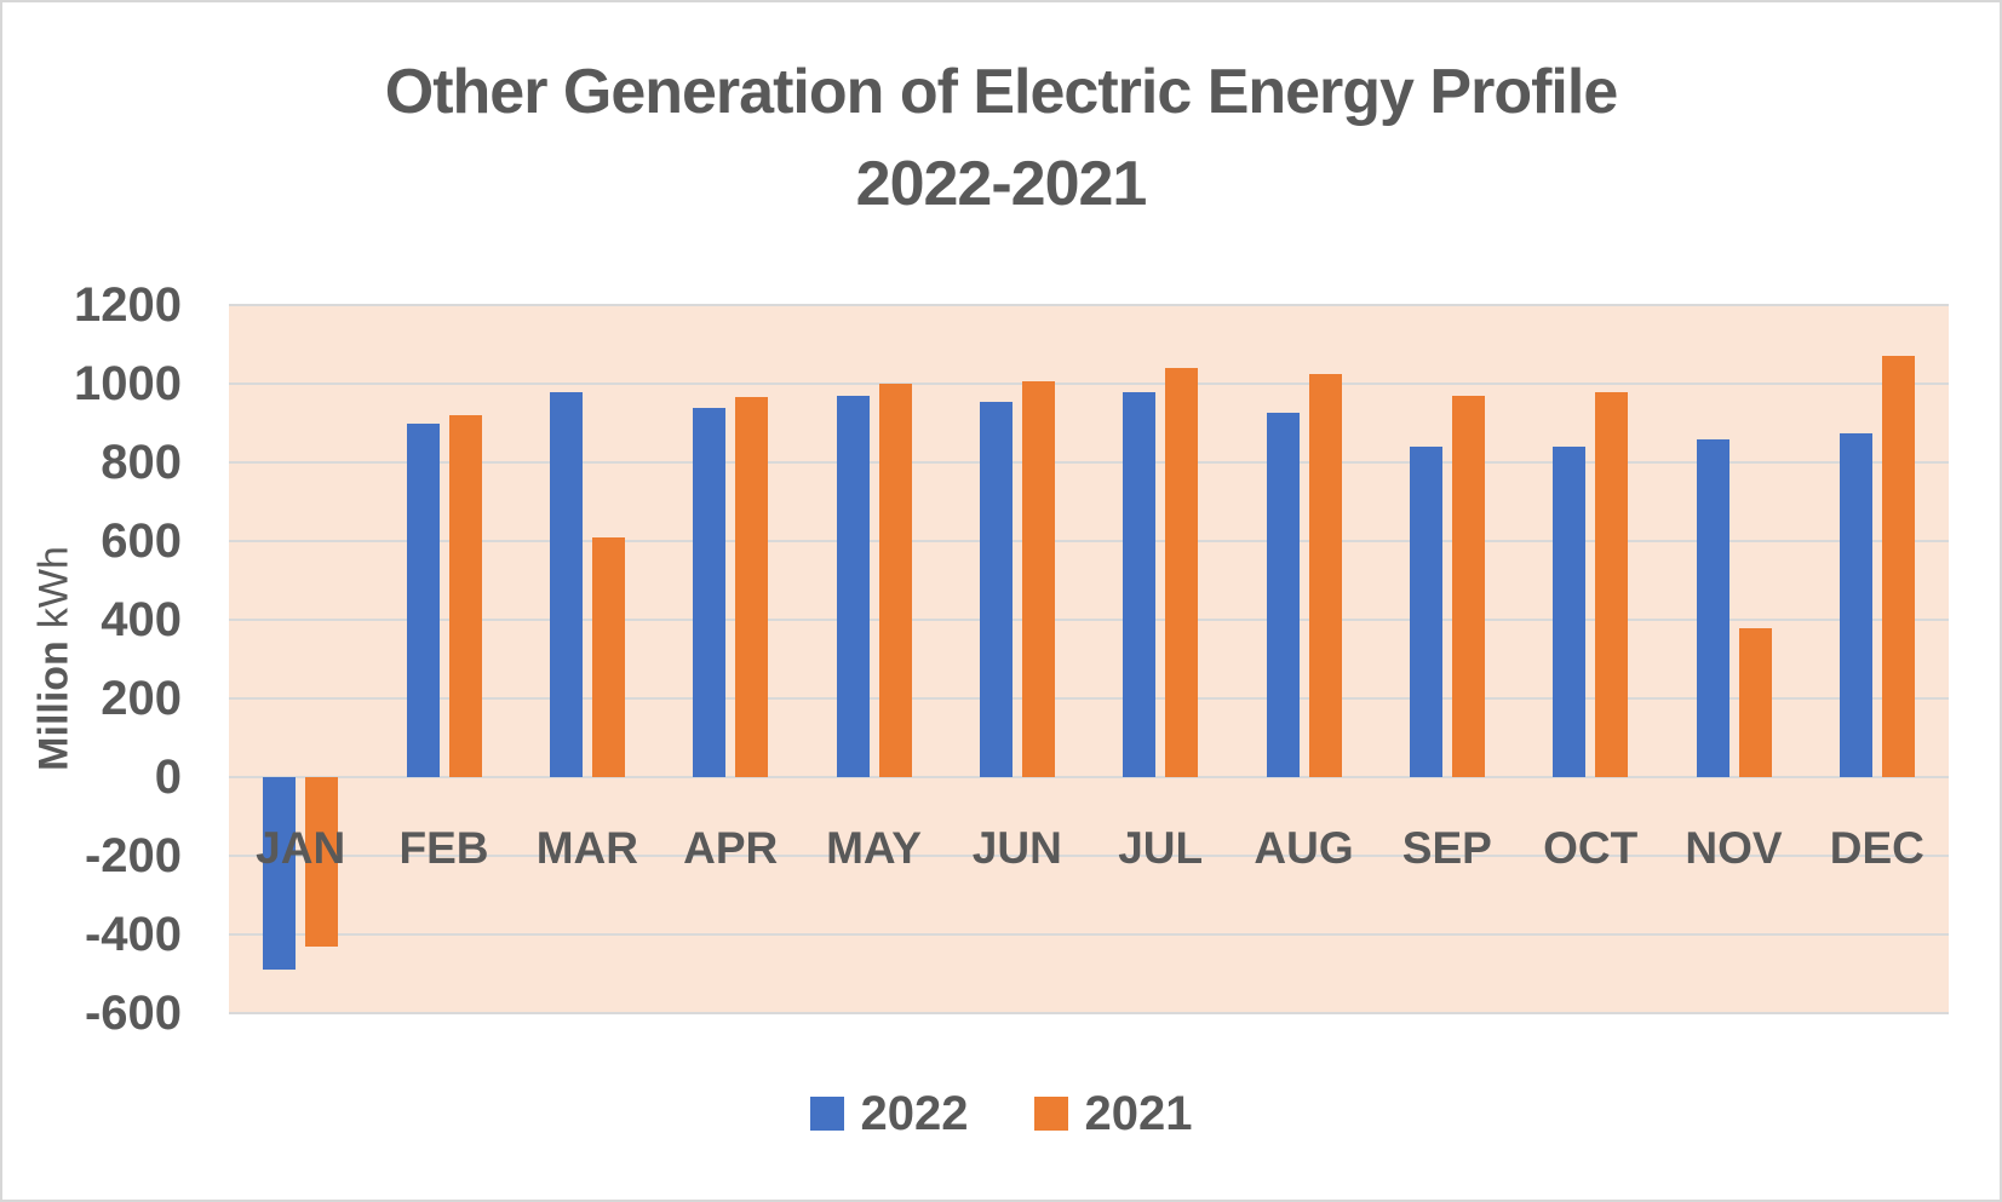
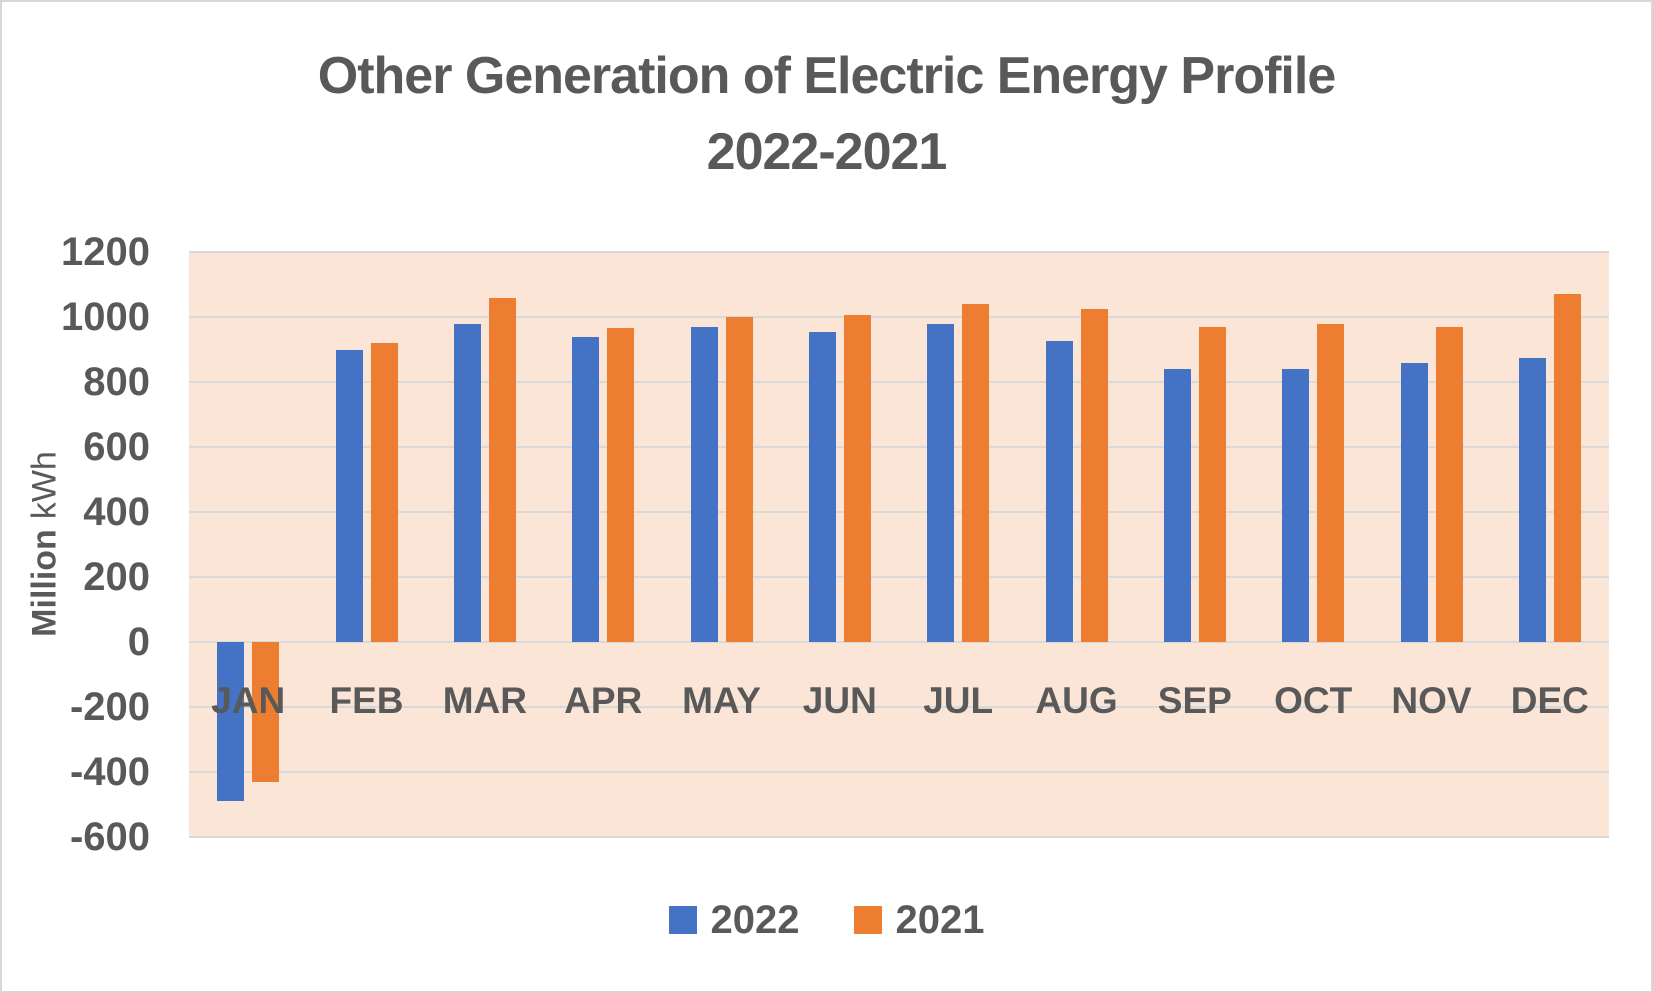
2021/MAR: 610 -> 1060
2021/NOV: 380 -> 970
